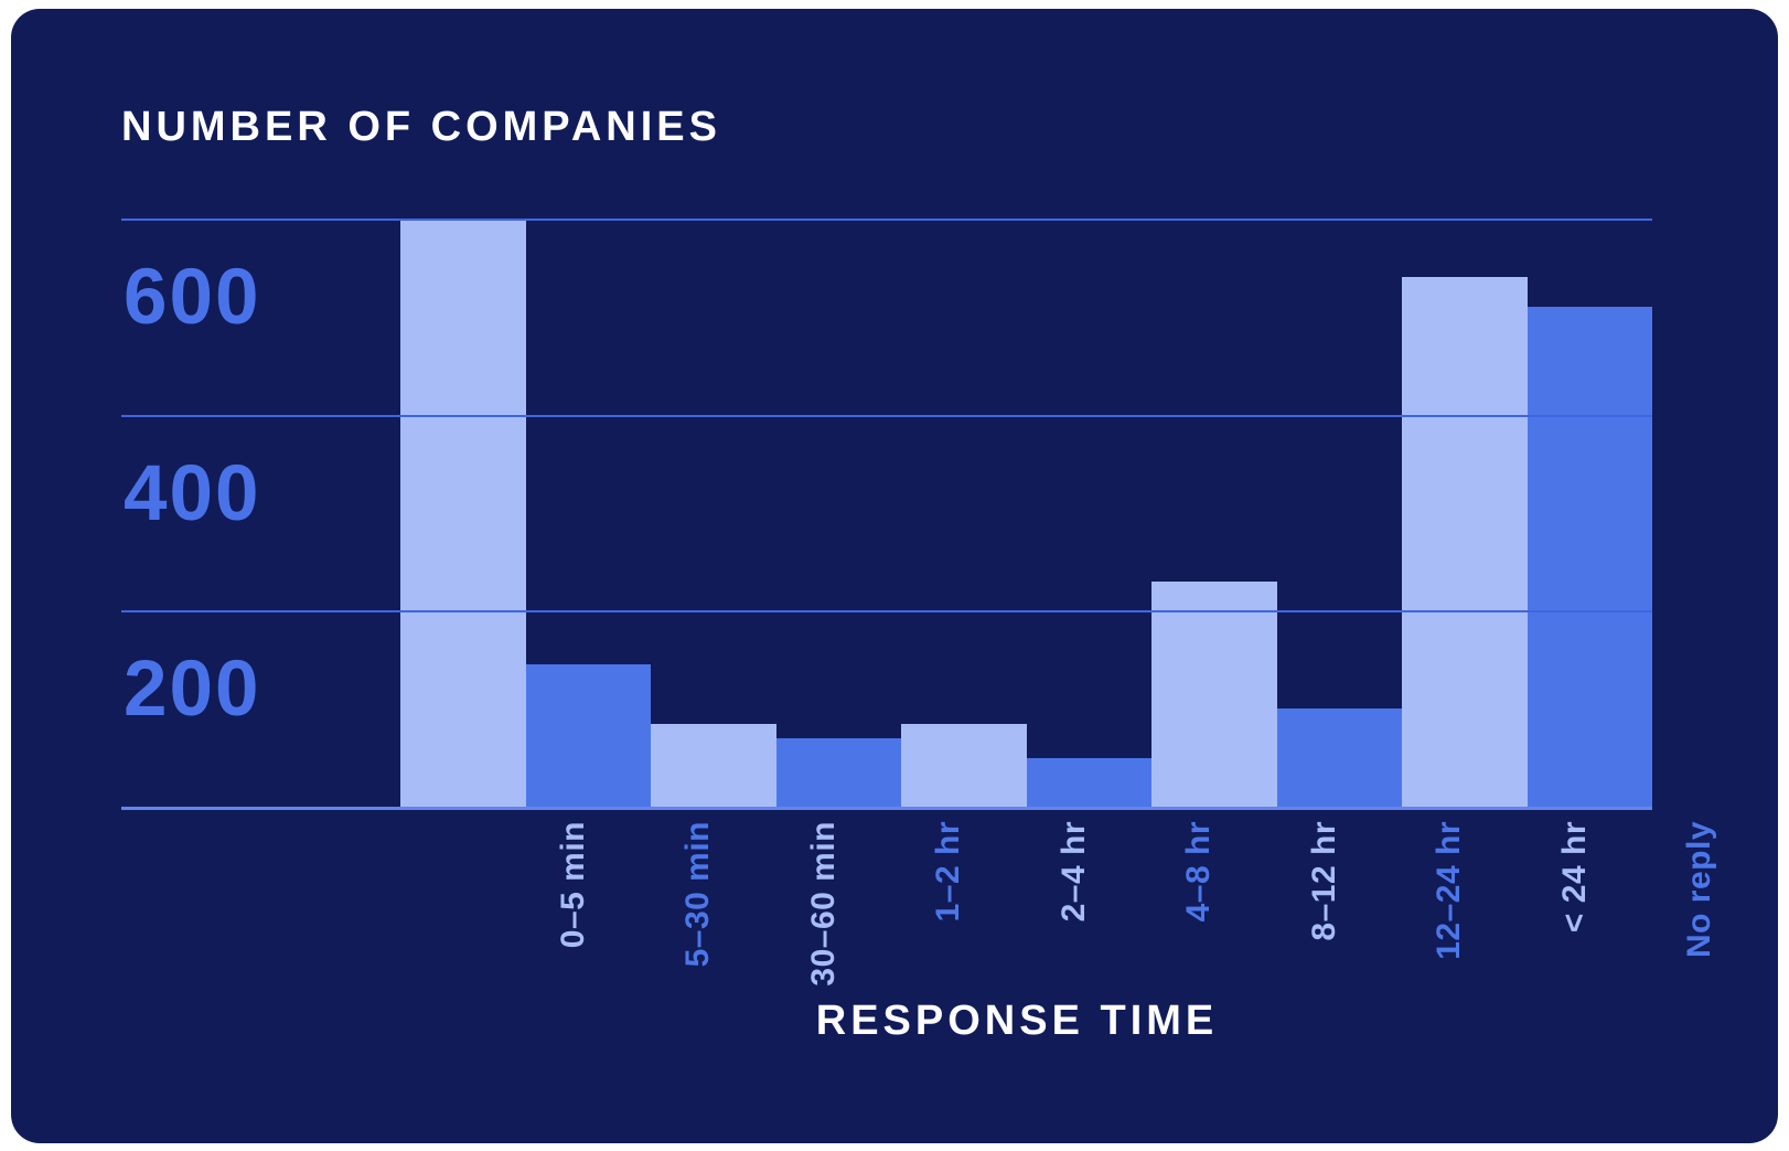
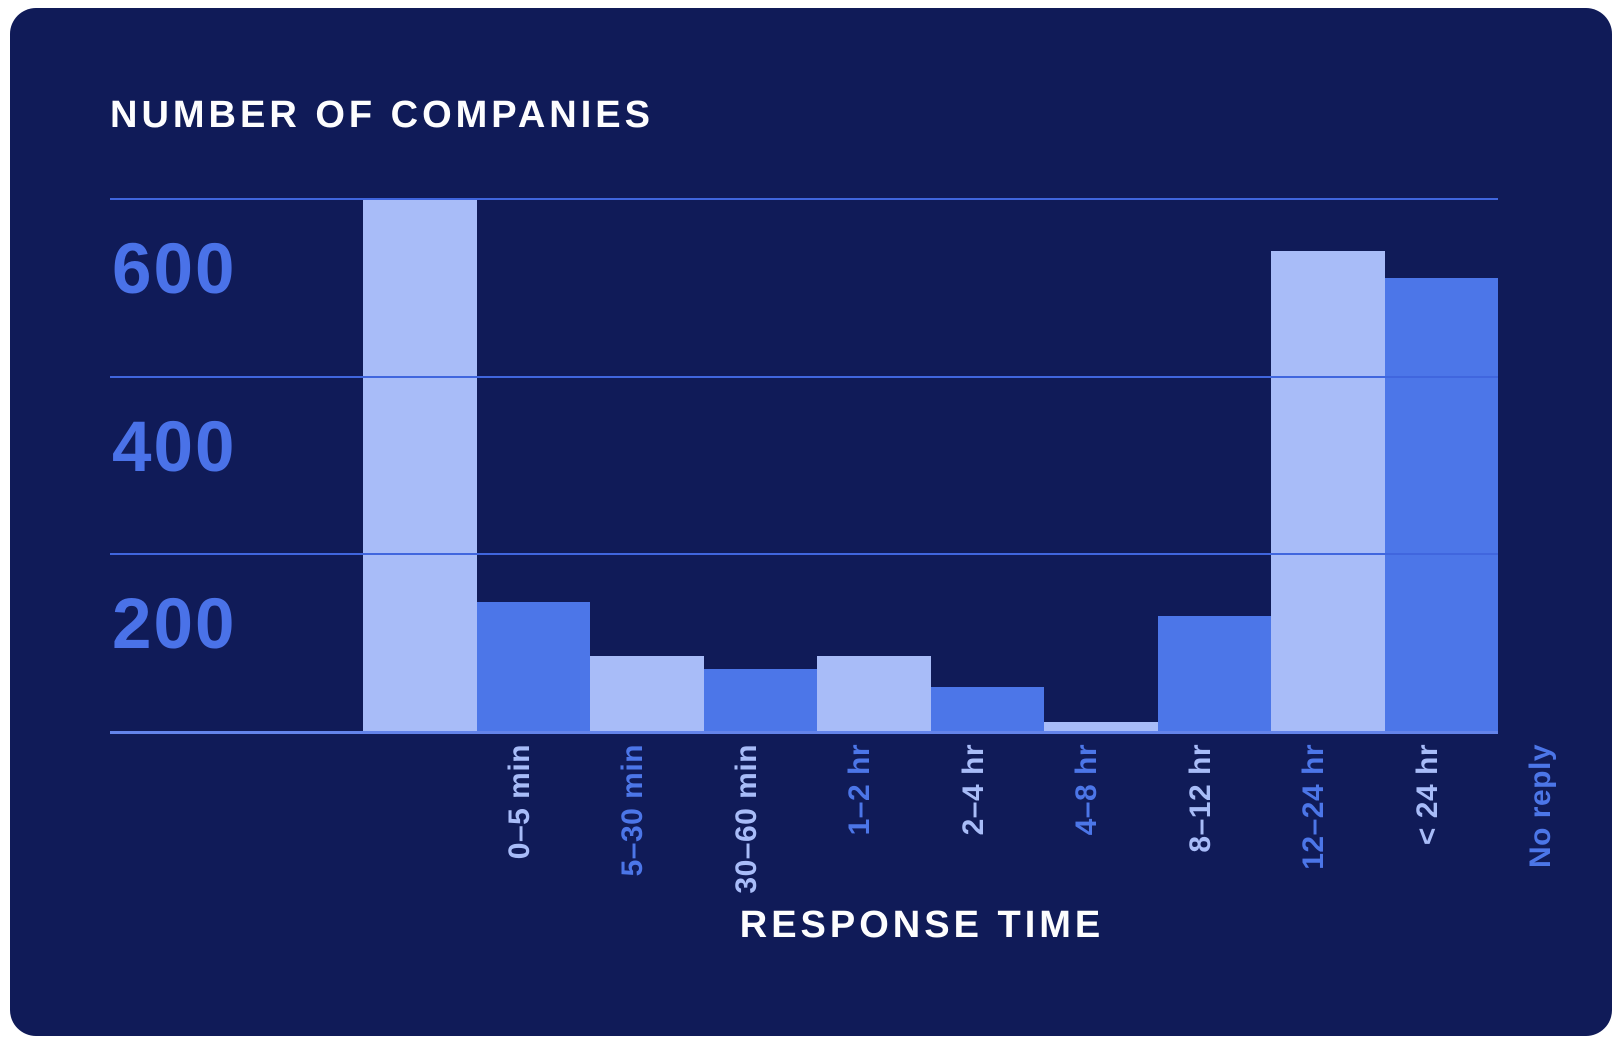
8–12 hr: 230 -> 10
12–24 hr: 100 -> 130
